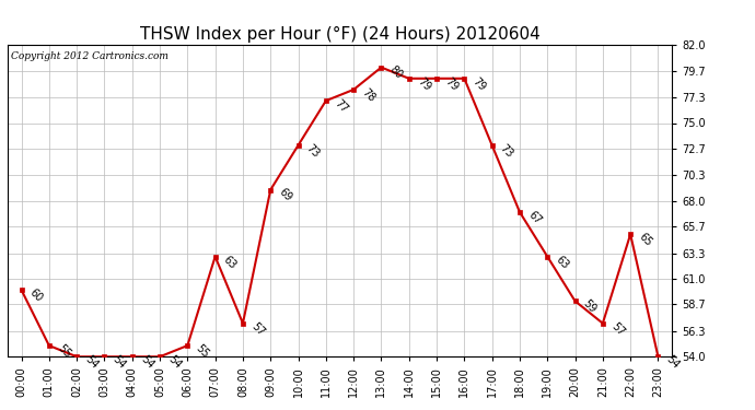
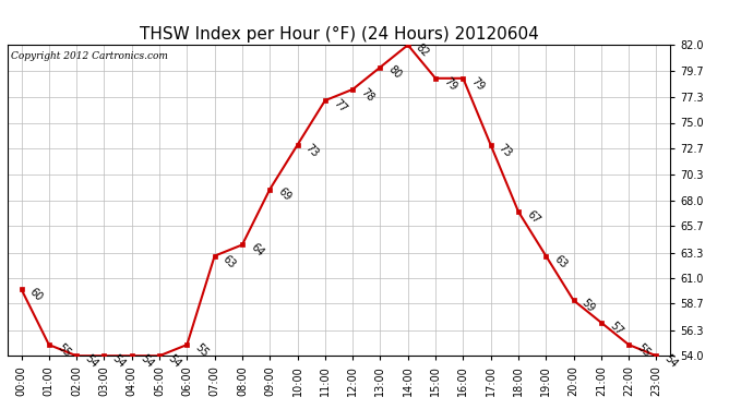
08:00: 57 -> 64
14:00: 79 -> 82
22:00: 65 -> 55
